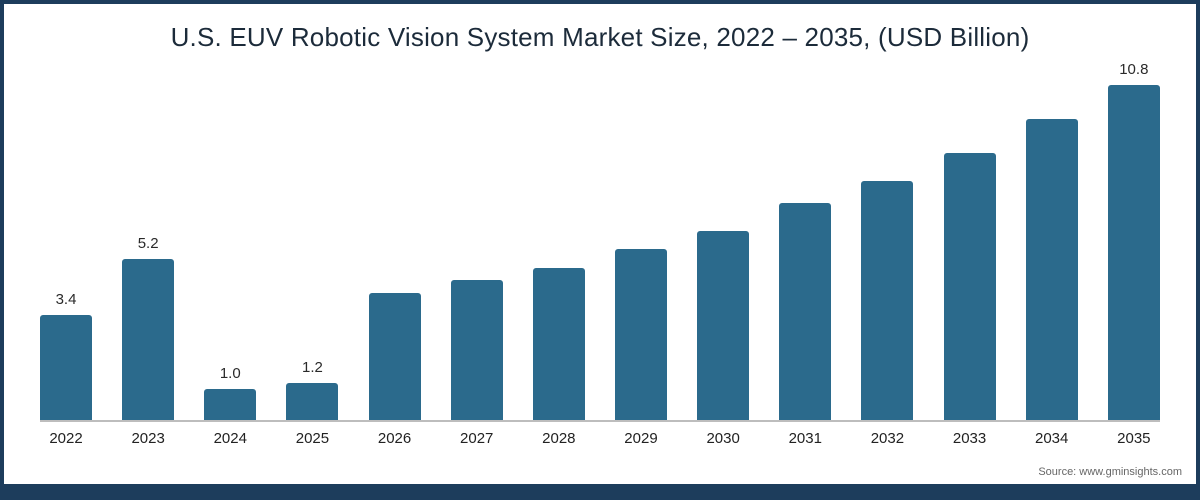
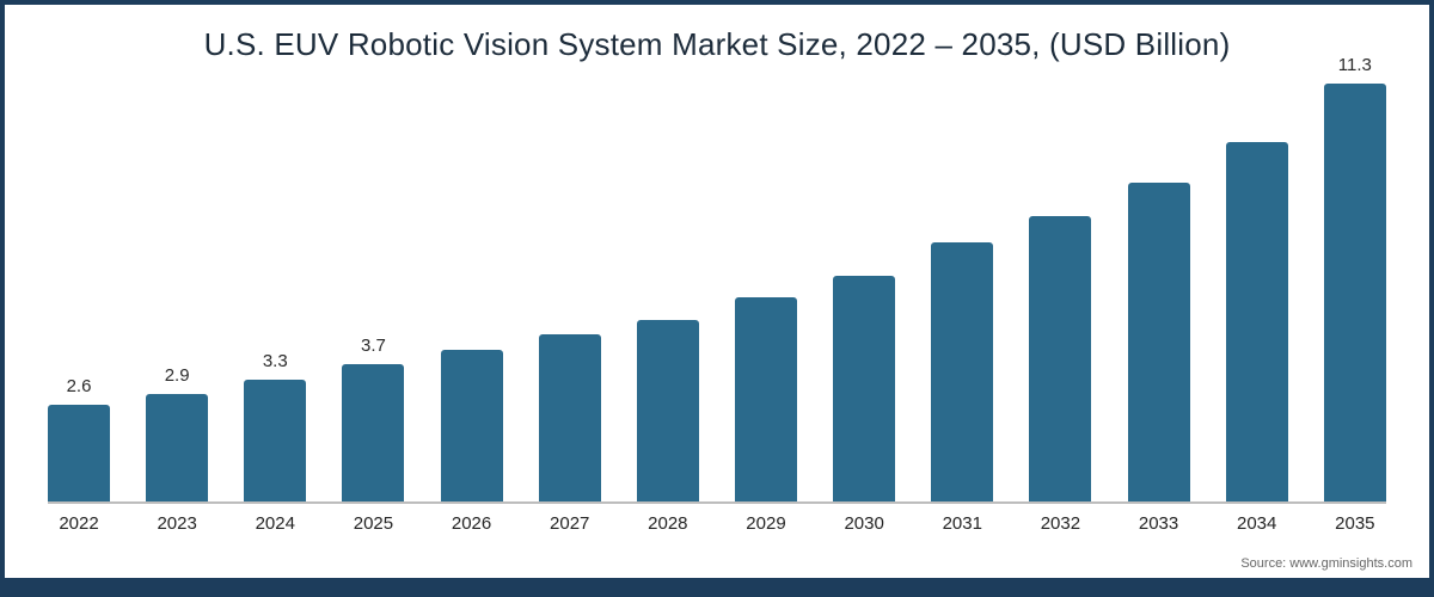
2022: 3.4 -> 2.6
2023: 5.2 -> 2.9
2024: 1.0 -> 3.3
2025: 1.2 -> 3.7
2035: 10.8 -> 11.3
